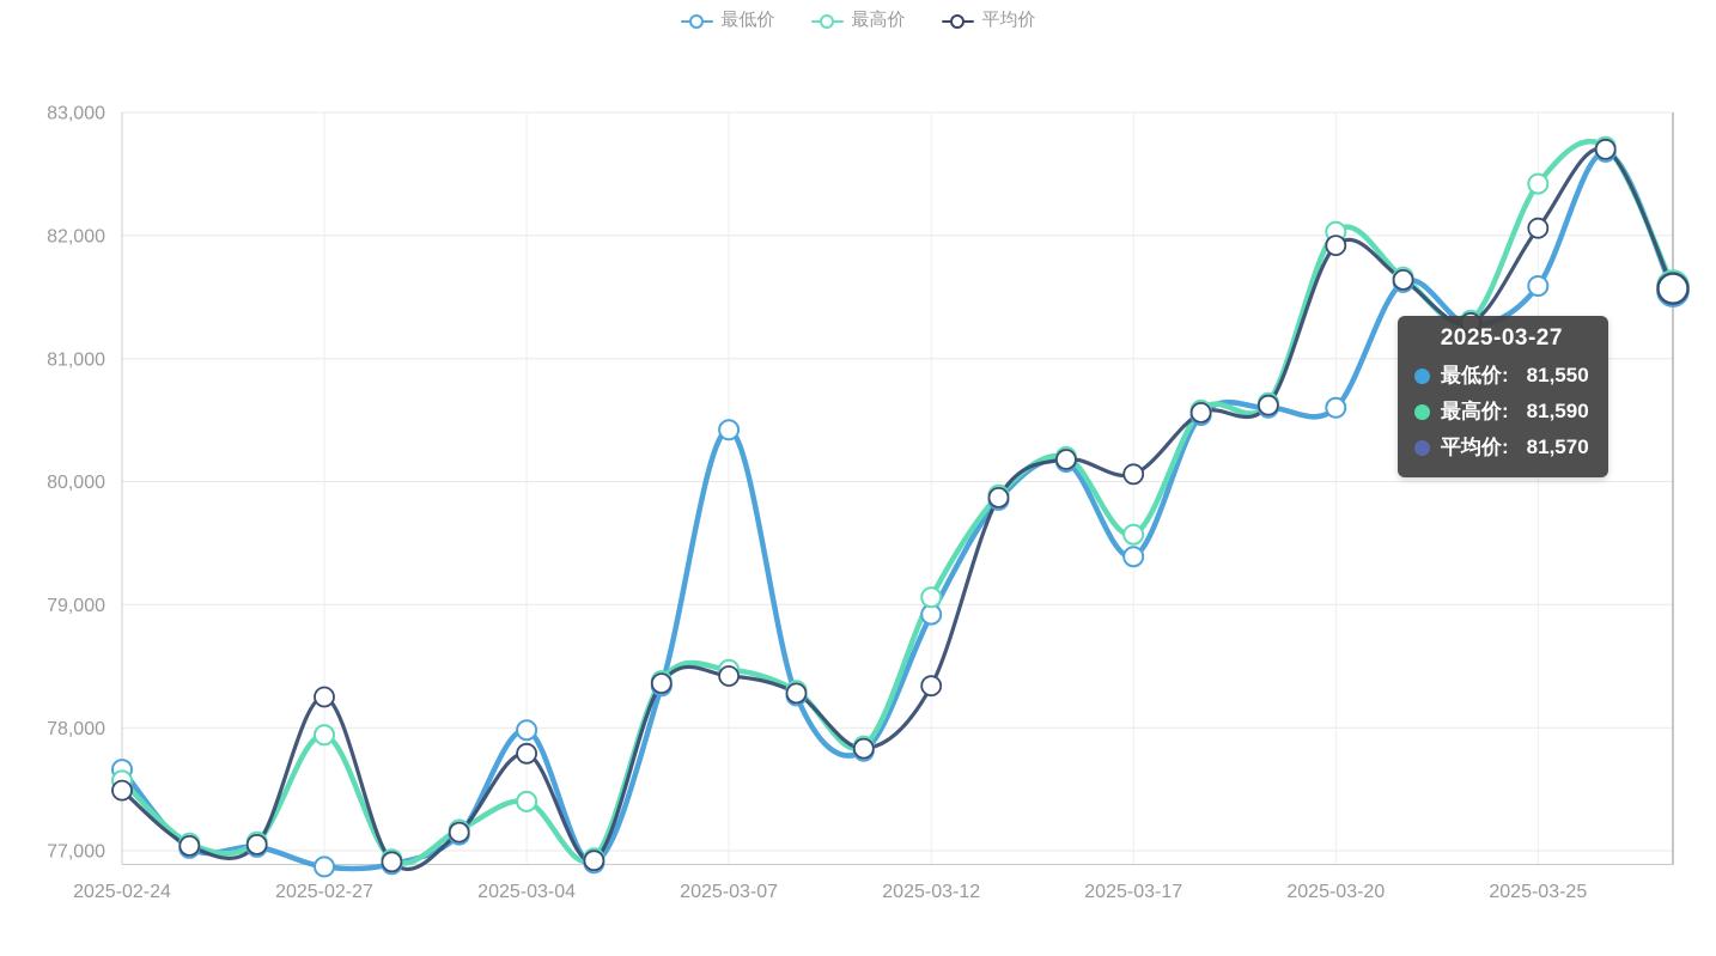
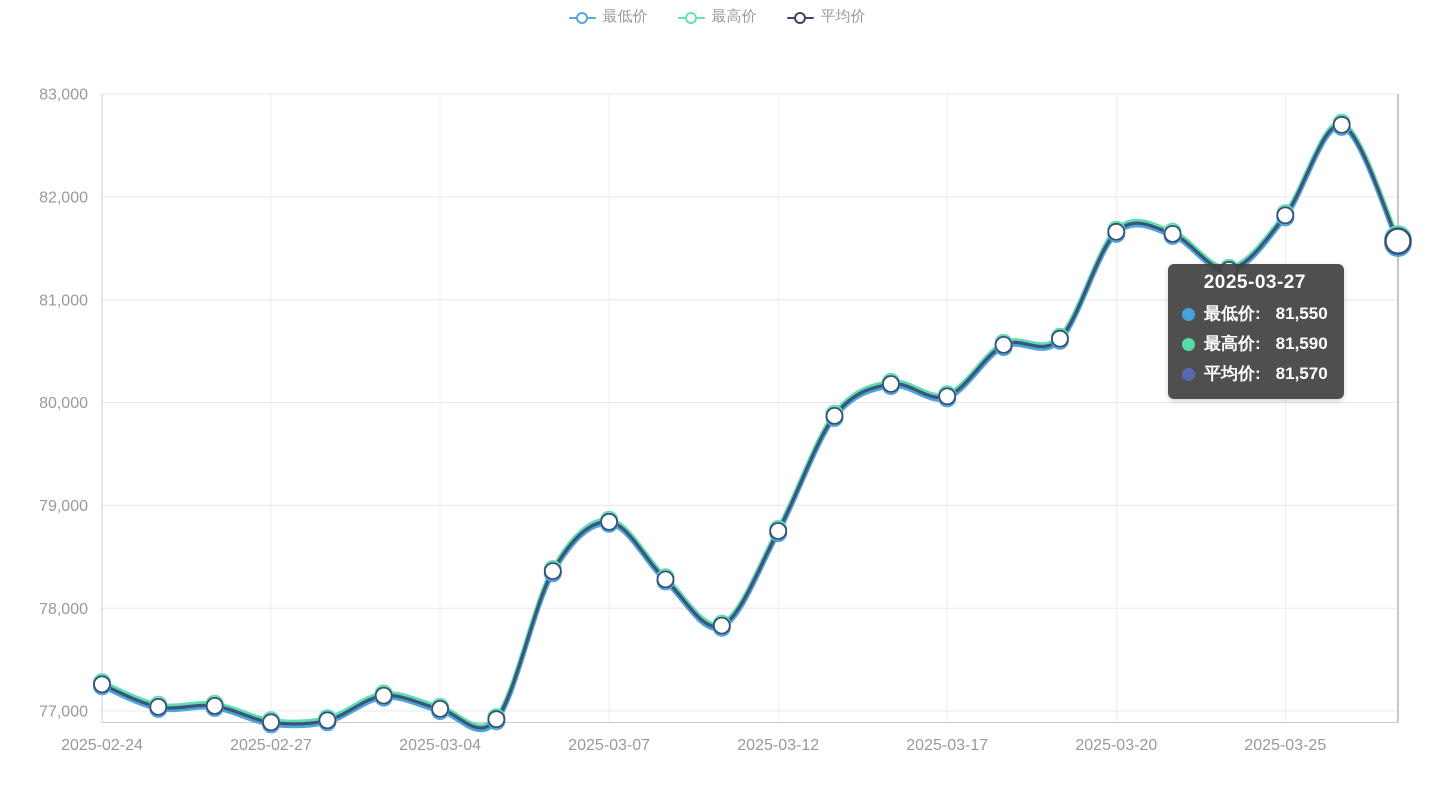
最低价/2025-02-24: 77660 -> 77240
最高价/2025-02-24: 77570 -> 77280
平均价/2025-02-24: 77490 -> 77260
最高价/2025-02-27: 77940 -> 76910
平均价/2025-02-27: 78250 -> 76890
最低价/2025-03-04: 77980 -> 77000
最高价/2025-03-04: 77400 -> 77040
平均价/2025-03-04: 77790 -> 77020
最低价/2025-03-07: 80420 -> 78820
最高价/2025-03-07: 78470 -> 78860
平均价/2025-03-07: 78420 -> 78840
最低价/2025-03-12: 78920 -> 78730
最高价/2025-03-12: 79060 -> 78770
平均价/2025-03-12: 78340 -> 78750
最低价/2025-03-17: 79390 -> 80040
最高价/2025-03-17: 79570 -> 80080
最低价/2025-03-20: 80600 -> 81640
最高价/2025-03-20: 82030 -> 81680
平均价/2025-03-20: 81920 -> 81660
最低价/2025-03-25: 81590 -> 81800
最高价/2025-03-25: 82420 -> 81840
平均价/2025-03-25: 82060 -> 81820
